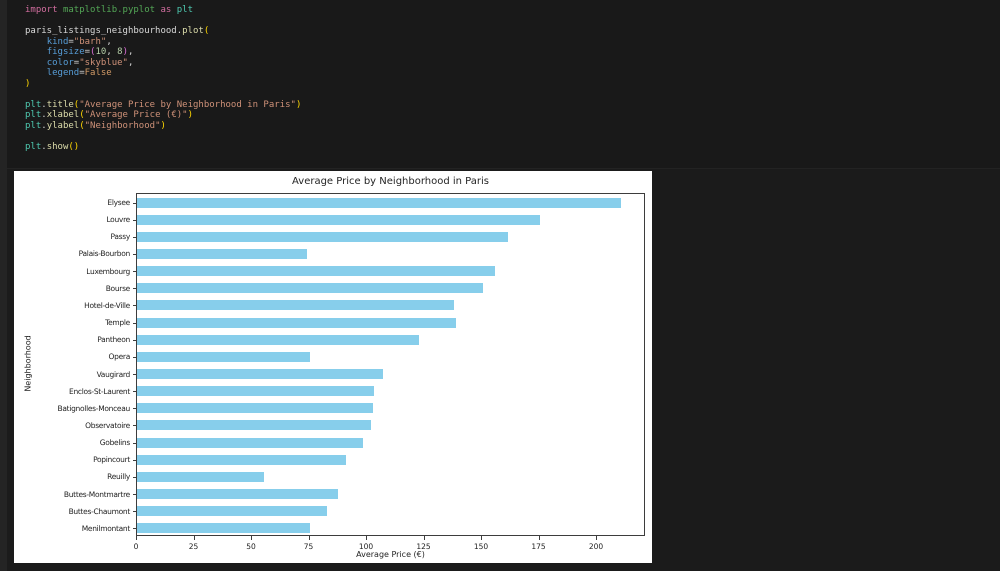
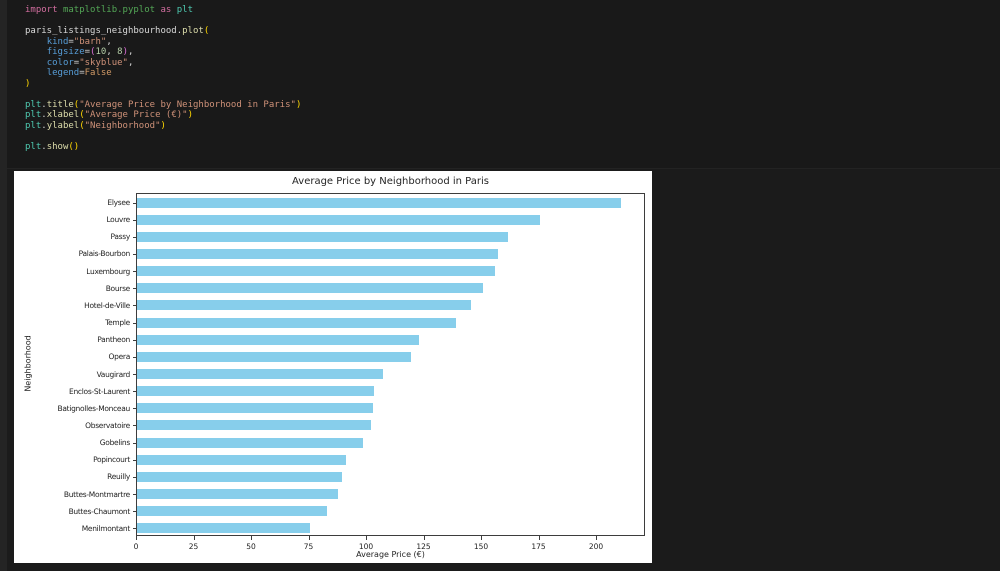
Palais-Bourbon: 74 -> 157
Hotel-de-Ville: 138 -> 145
Opera: 75 -> 119
Reuilly: 55 -> 89
